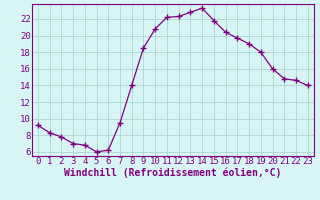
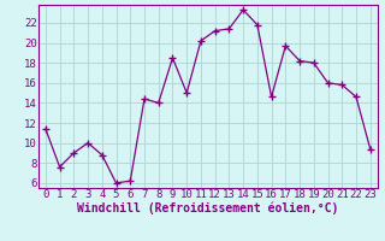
0: 9.2 -> 11.4
1: 8.3 -> 7.6
2: 7.8 -> 9.0
3: 7.0 -> 10.0
4: 6.8 -> 8.8
7: 9.5 -> 14.4
10: 20.8 -> 15.0
11: 22.2 -> 20.2
12: 22.3 -> 21.2
13: 22.8 -> 21.4
16: 20.4 -> 14.6
18: 19.0 -> 18.2
21: 14.8 -> 15.8
23: 14.0 -> 9.4
